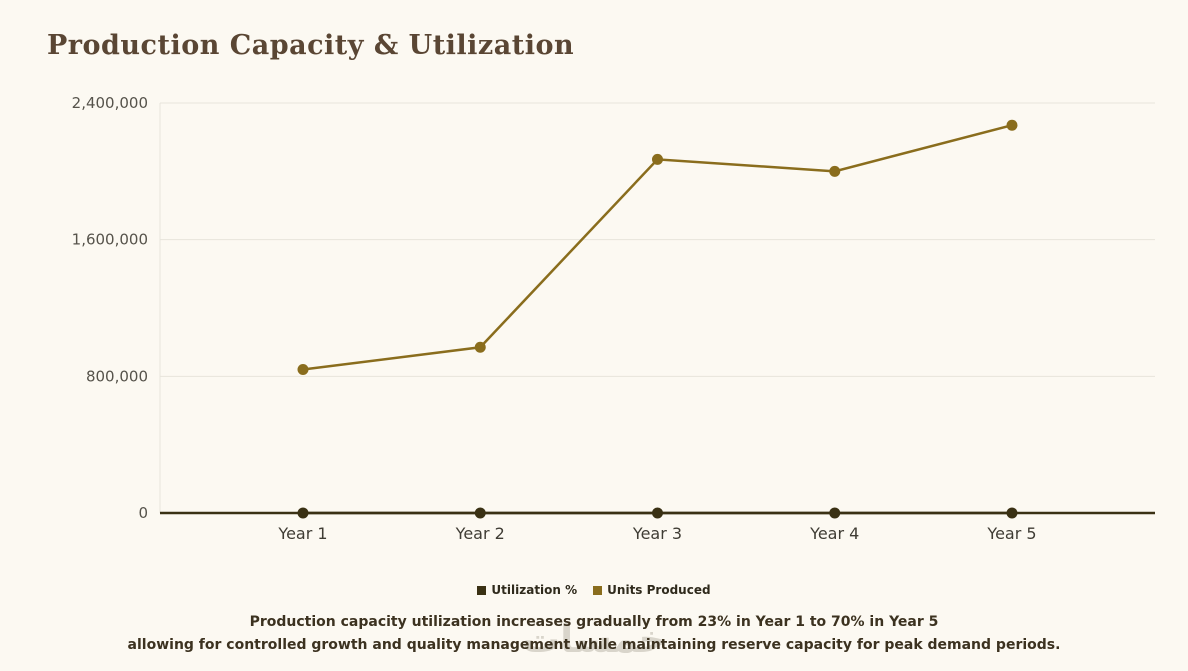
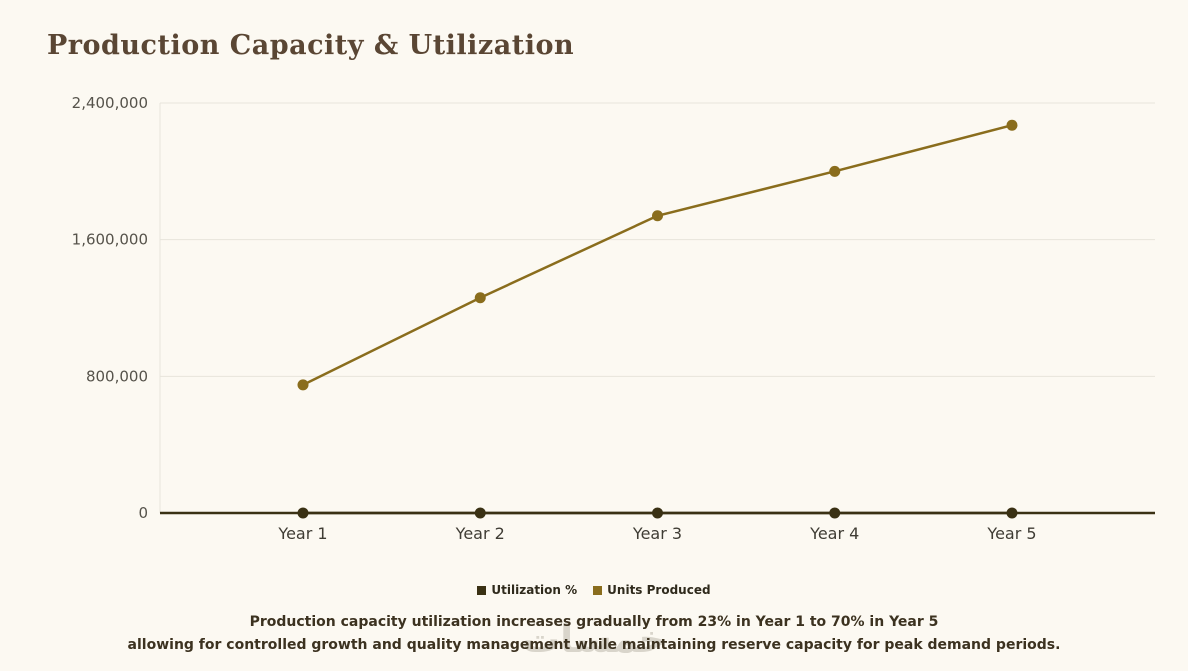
Units Produced/Year 1: 840000 -> 750000
Units Produced/Year 2: 970000 -> 1260000
Units Produced/Year 3: 2070000 -> 1740000
